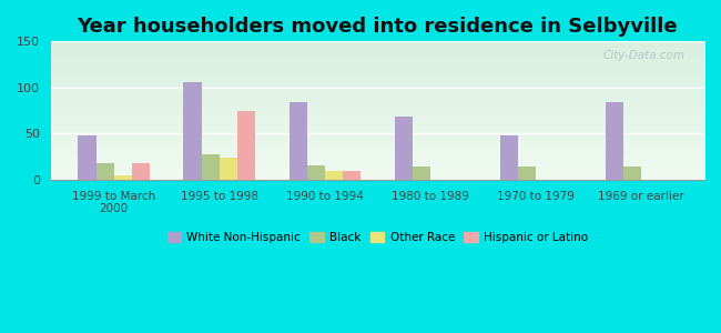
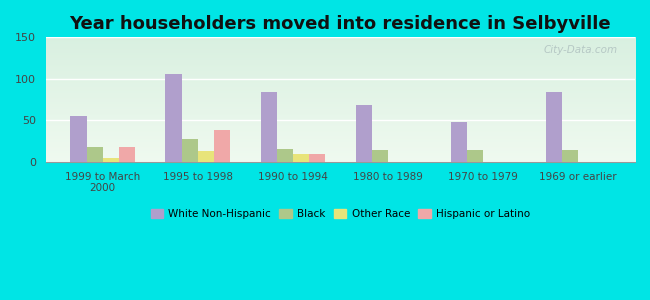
White Non-Hispanic/1999 to March 2000: 48 -> 55
Other Race/1995 to 1998: 24 -> 13
Hispanic or Latino/1995 to 1998: 74 -> 38
